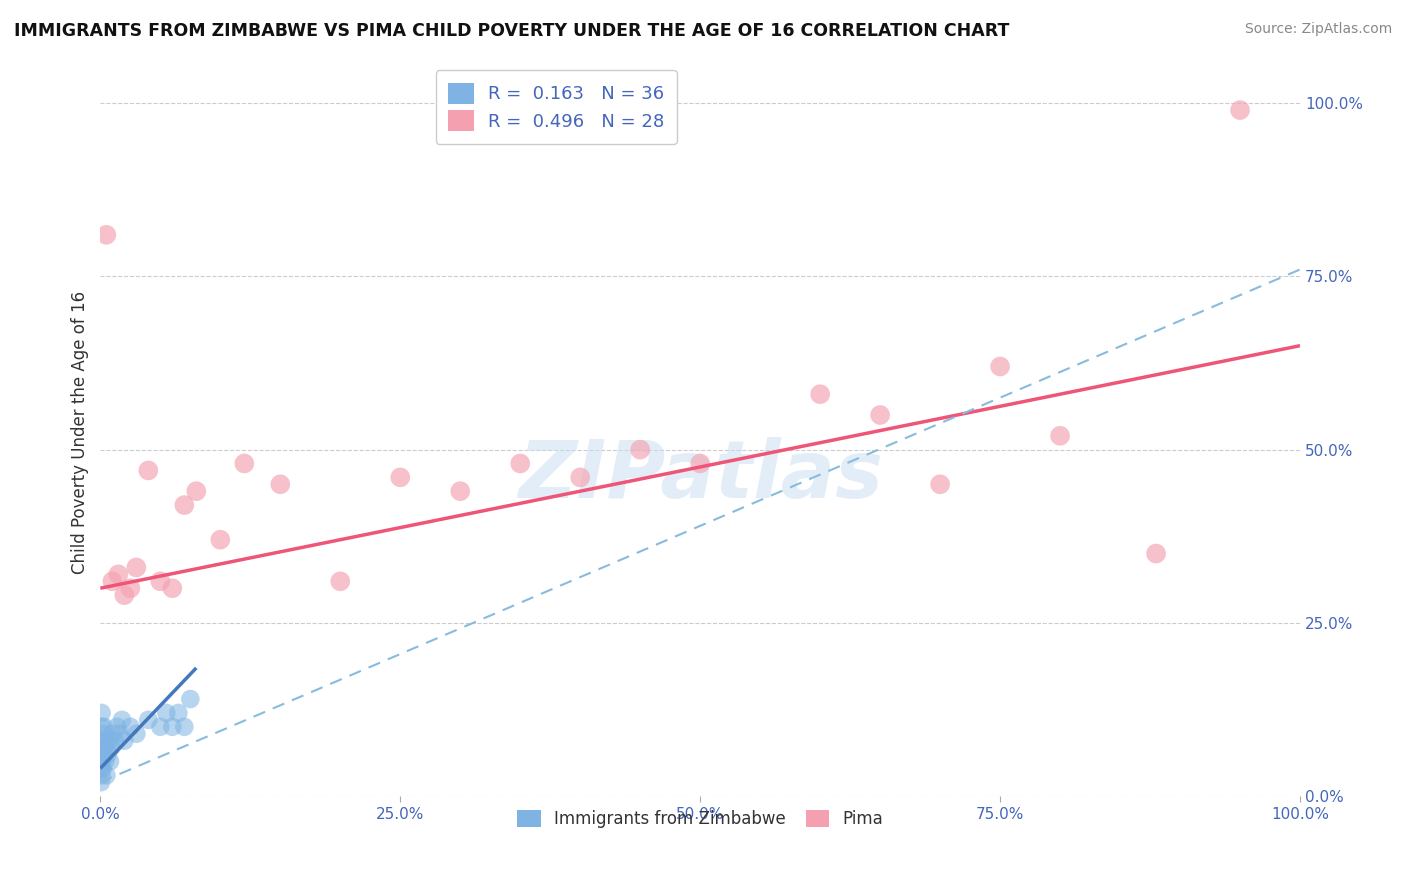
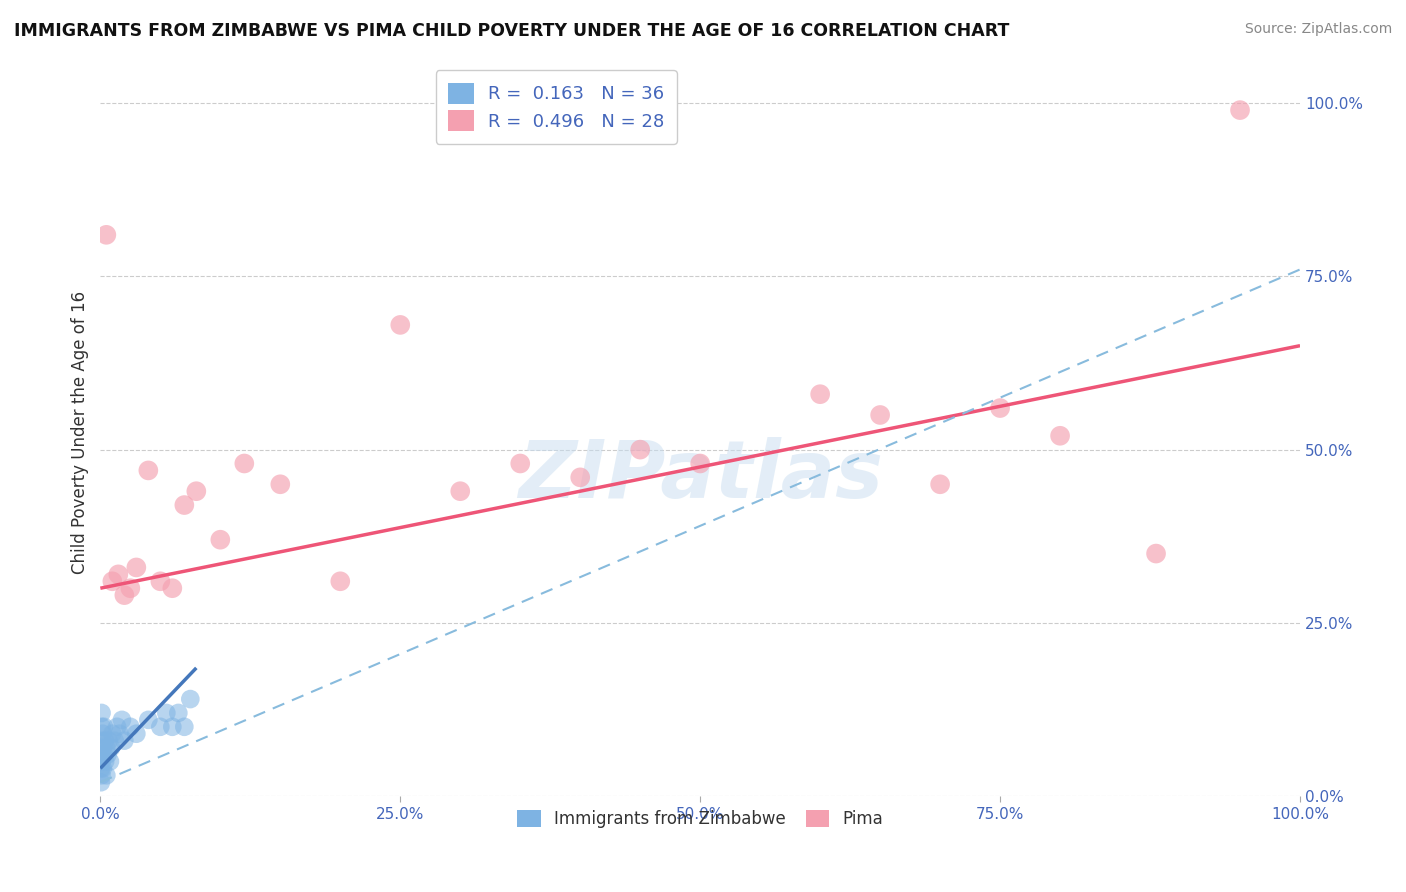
Pima/25.0%: 46% -> 68%
Pima/75.0%: 62% -> 56%
